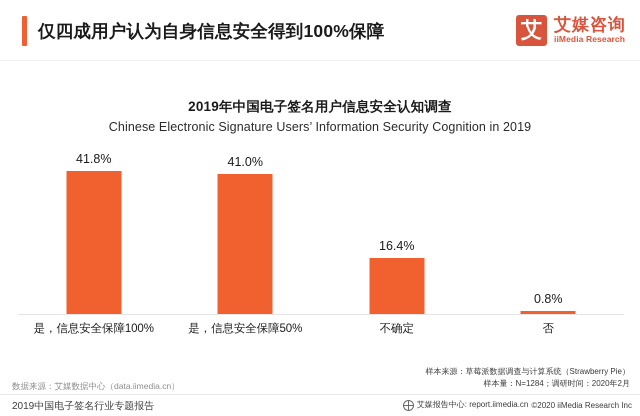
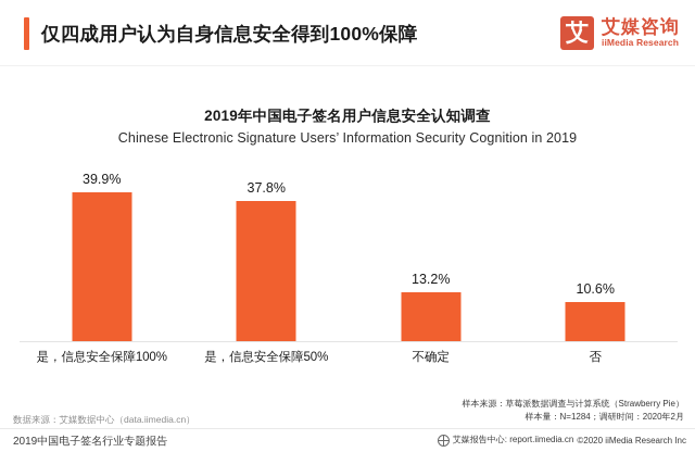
是，信息安全保障100%: 41.8% -> 39.9%
是，信息安全保障50%: 41.0% -> 37.8%
不确定: 16.4% -> 13.2%
否: 0.8% -> 10.6%
